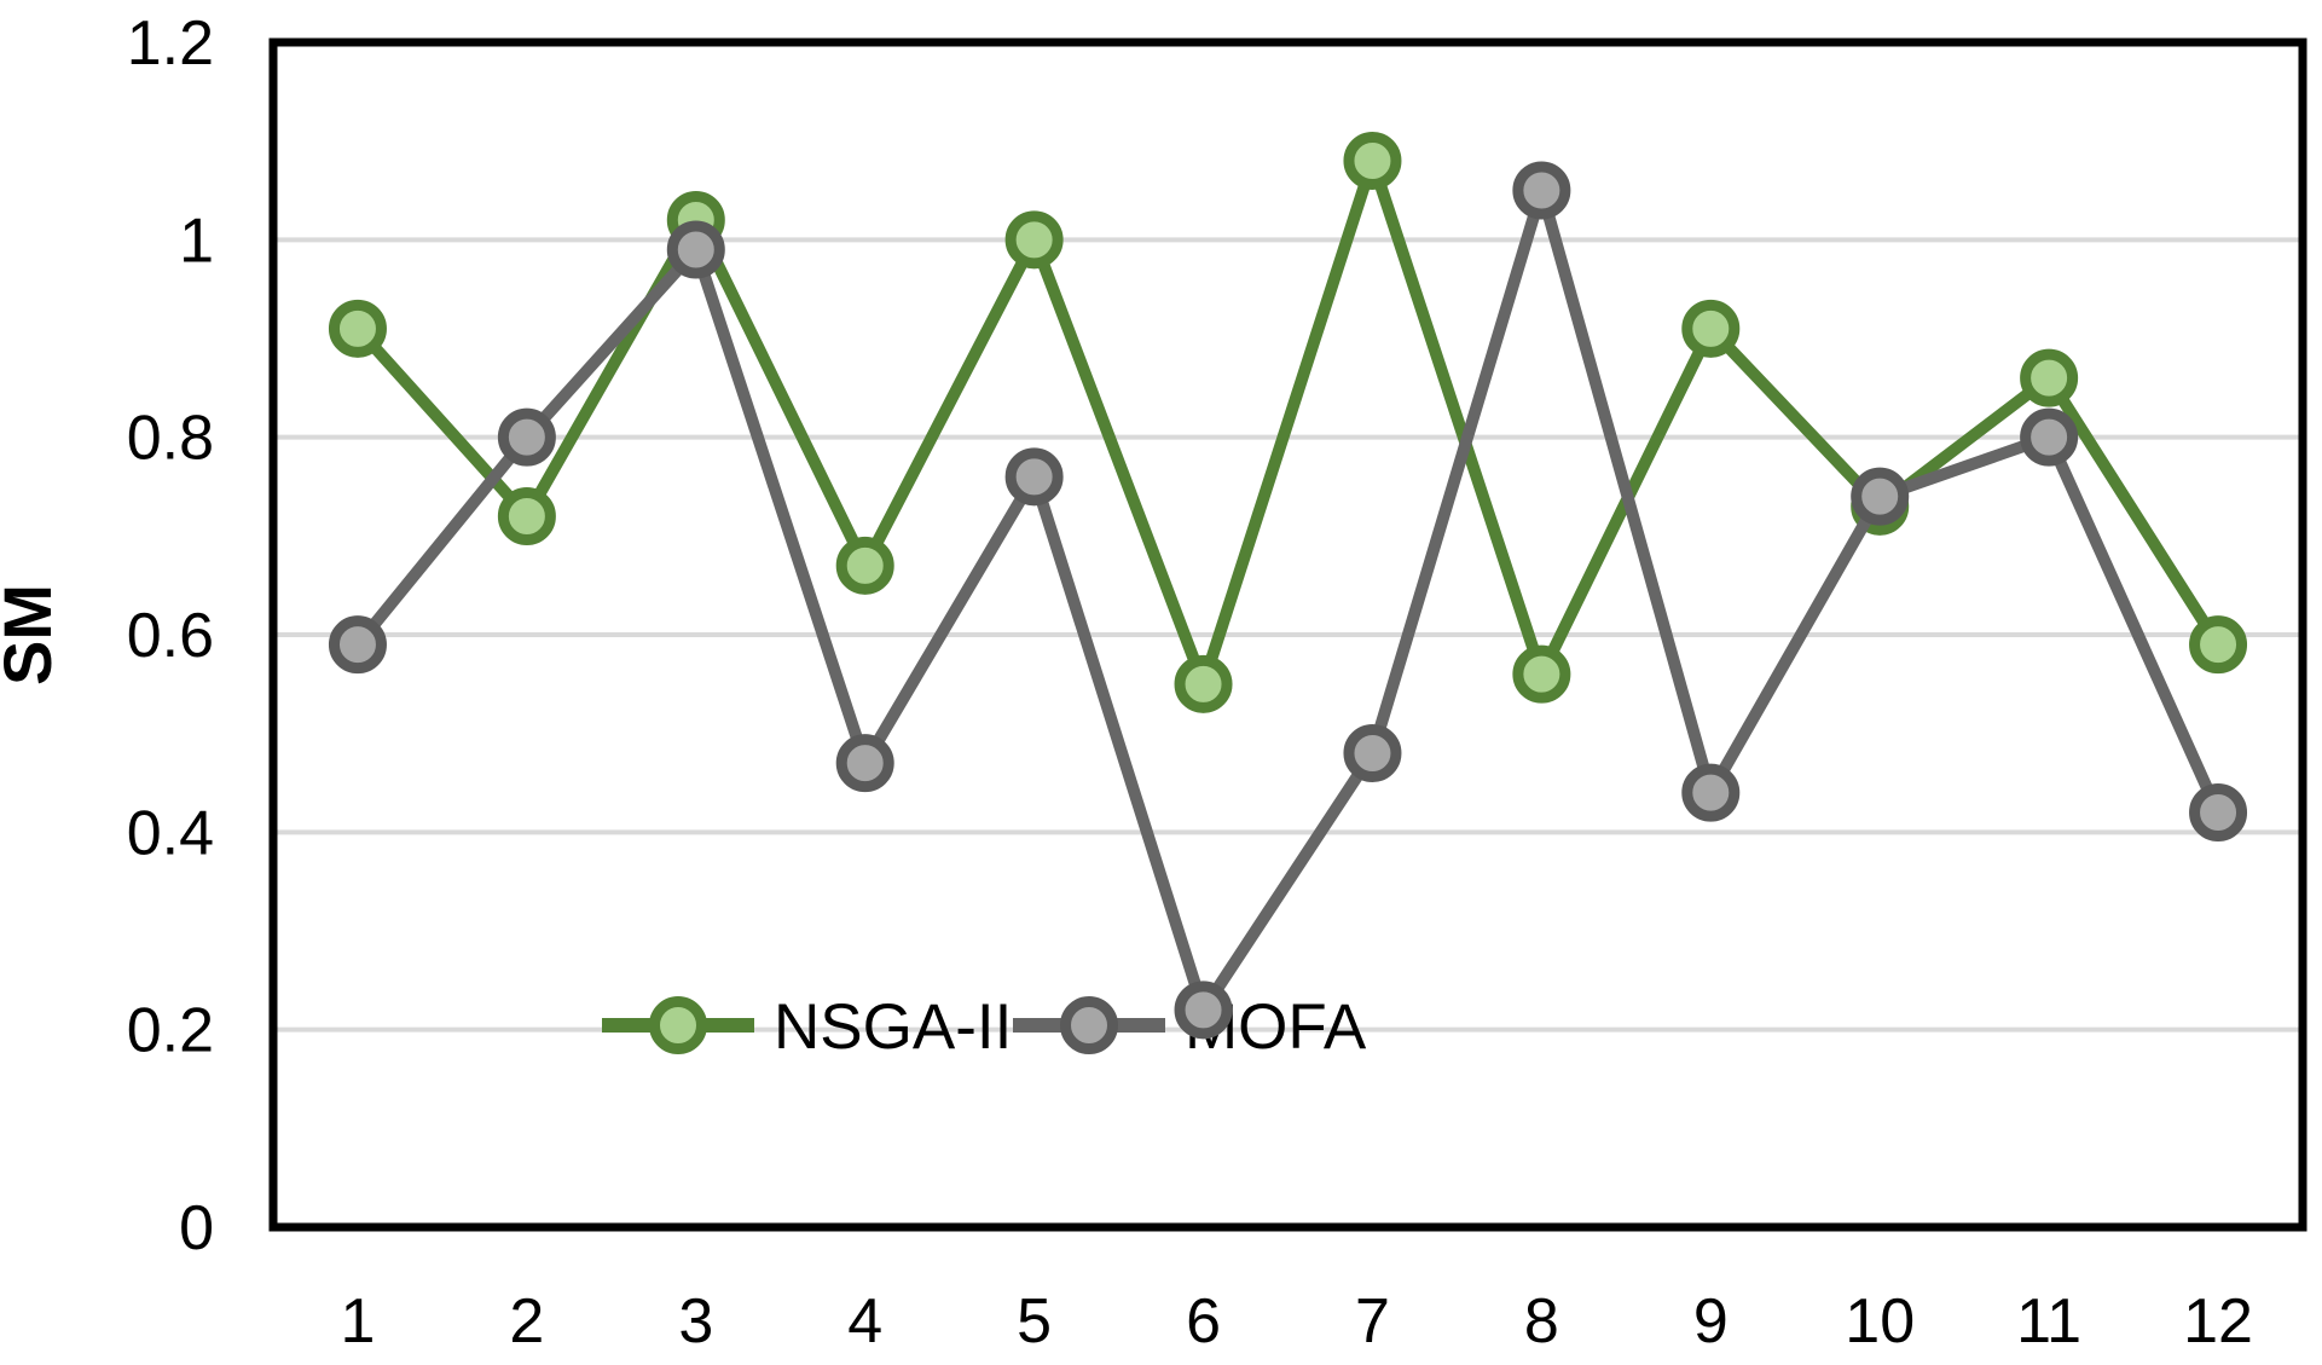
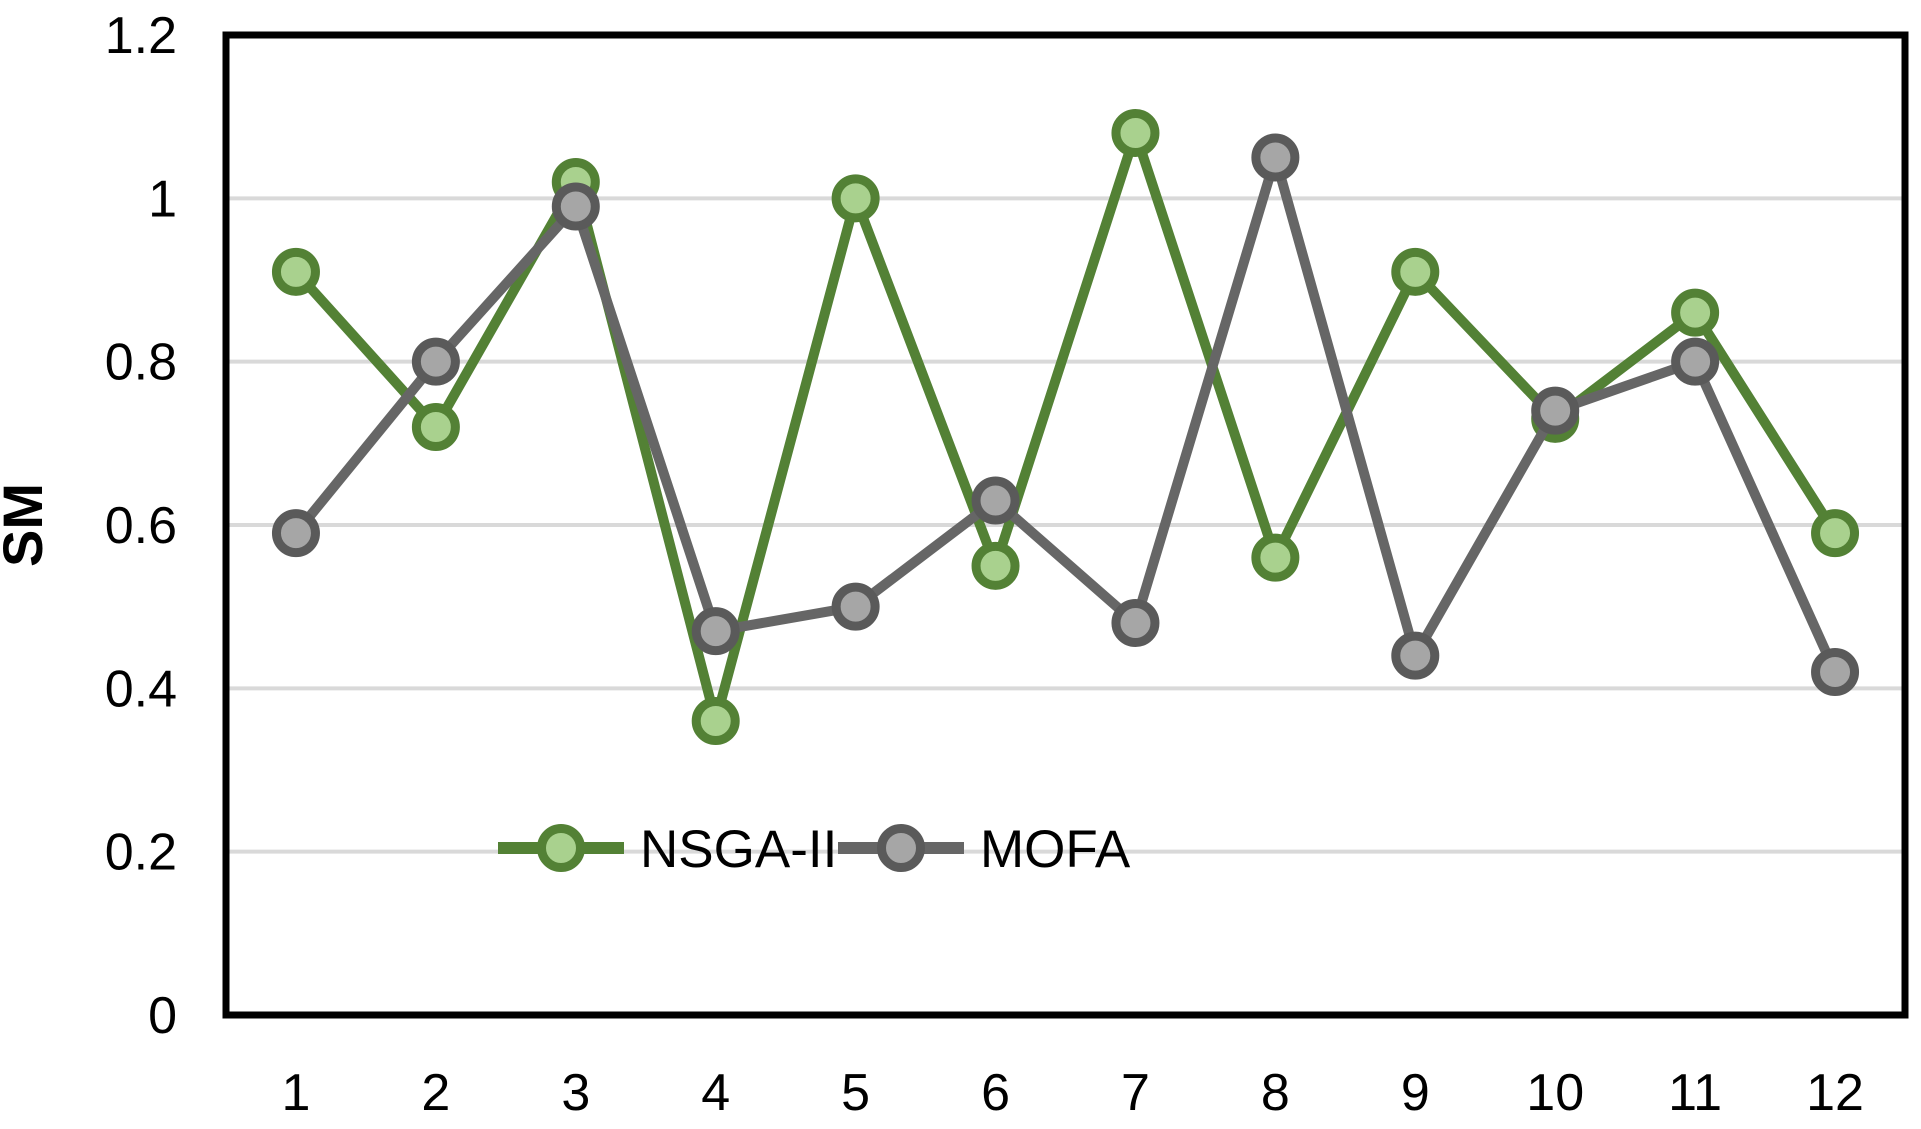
NSGA-II/4: 0.67 -> 0.36
MOFA/5: 0.76 -> 0.50
MOFA/6: 0.22 -> 0.63
